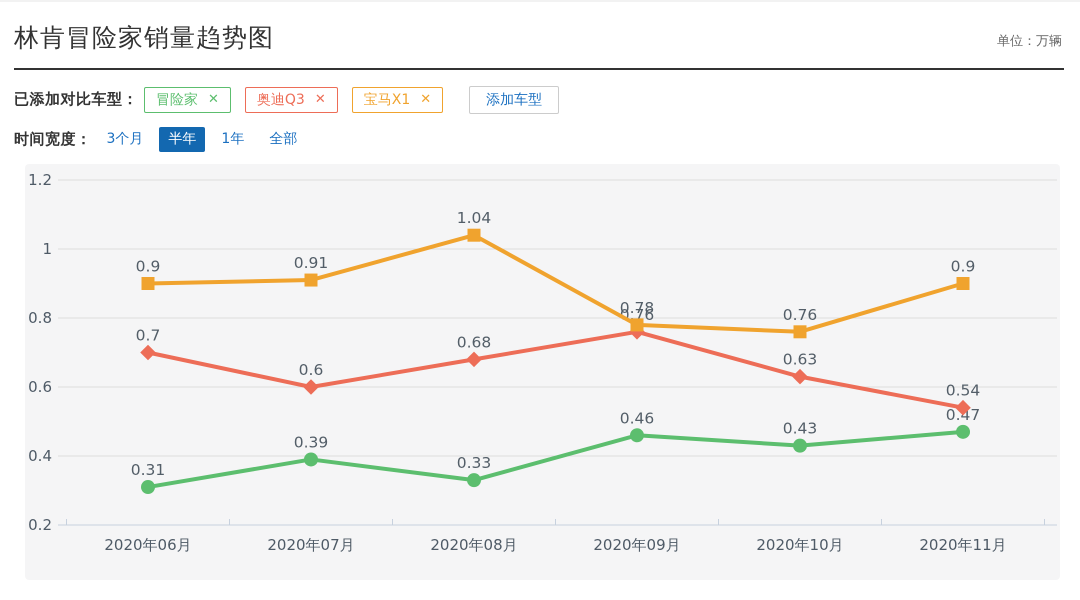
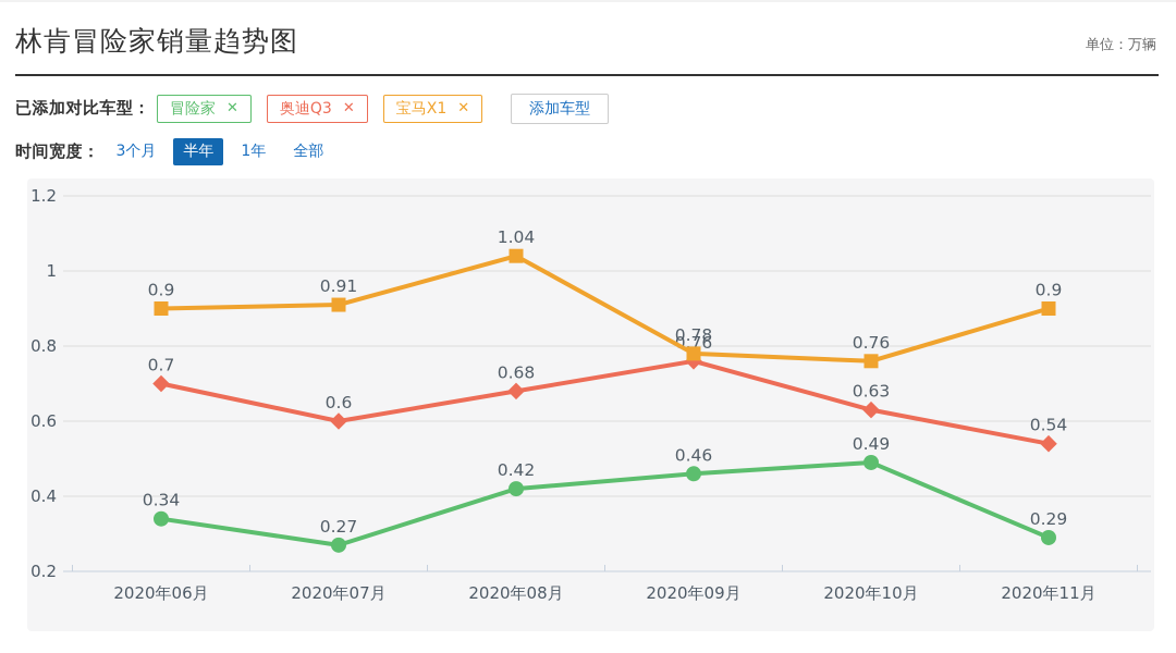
冒险家/2020年06月: 0.31 -> 0.34
冒险家/2020年07月: 0.39 -> 0.27
冒险家/2020年08月: 0.33 -> 0.42
冒险家/2020年10月: 0.43 -> 0.49
冒险家/2020年11月: 0.47 -> 0.29
